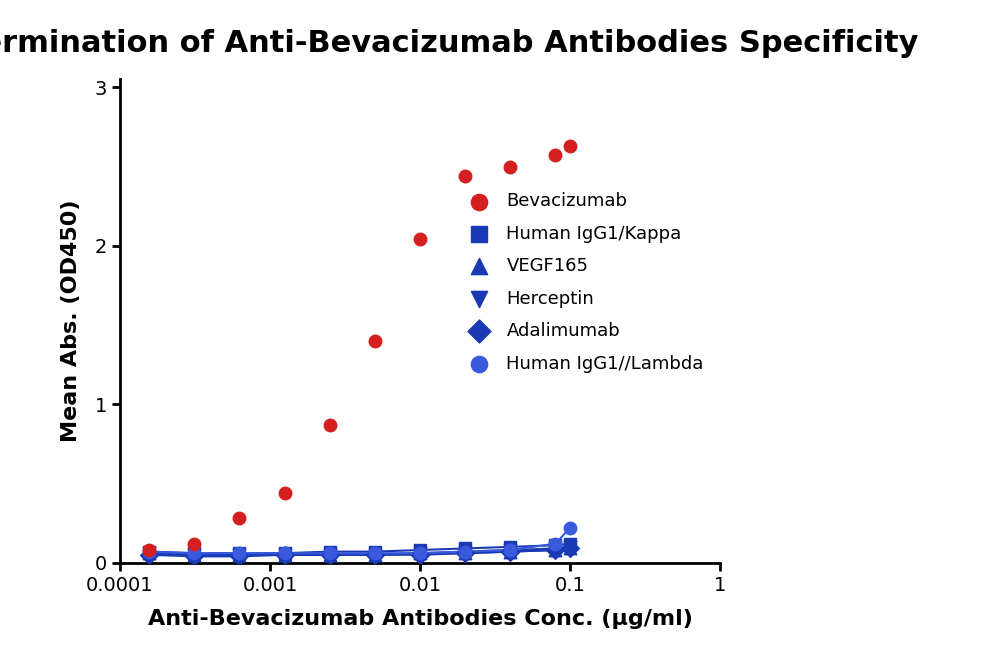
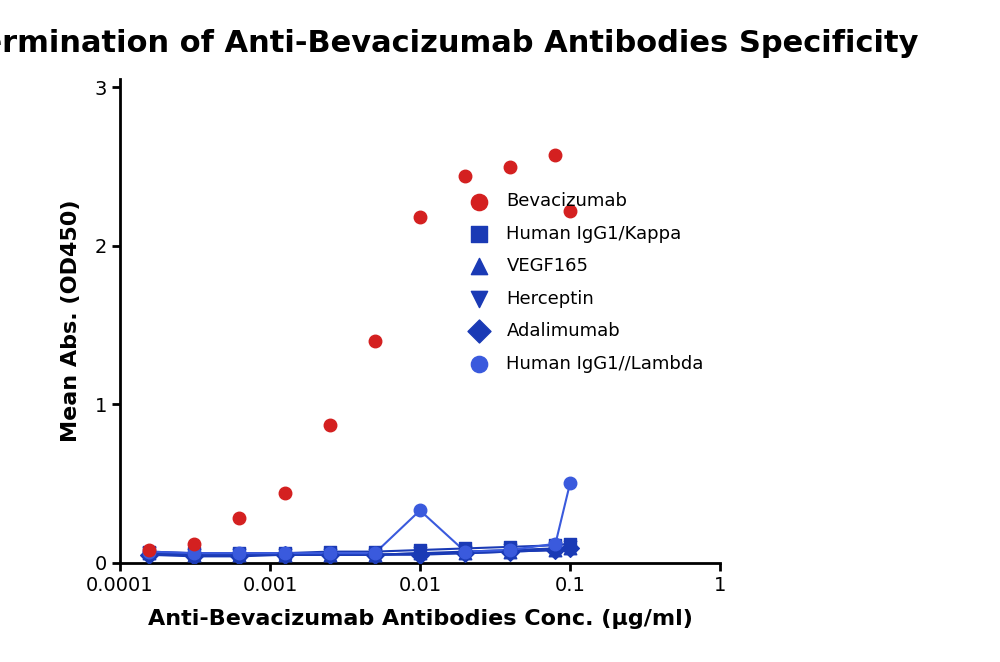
Bevacizumab/0.01: 2.04 -> 2.18
Human IgG1//Lambda/0.01: 0.06 -> 0.33
Bevacizumab/0.1: 2.63 -> 2.22
Human IgG1//Lambda/0.1: 0.22 -> 0.50
